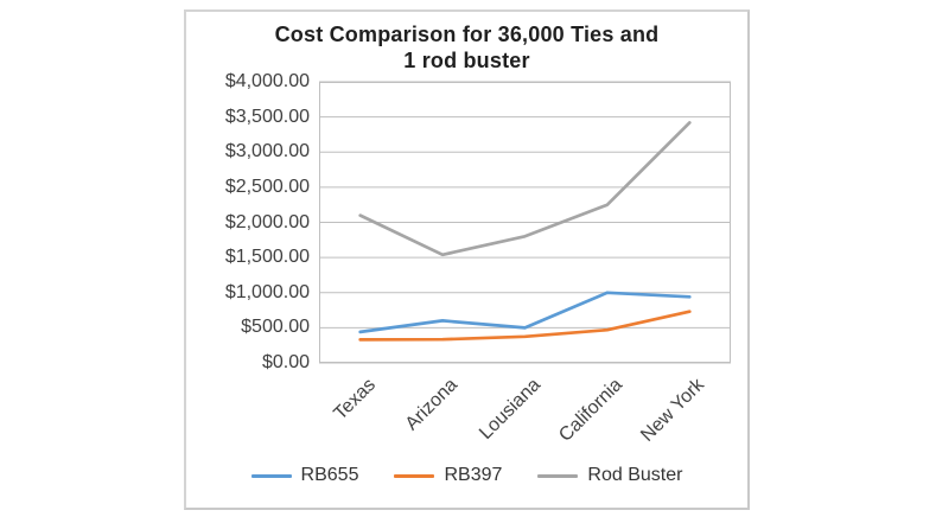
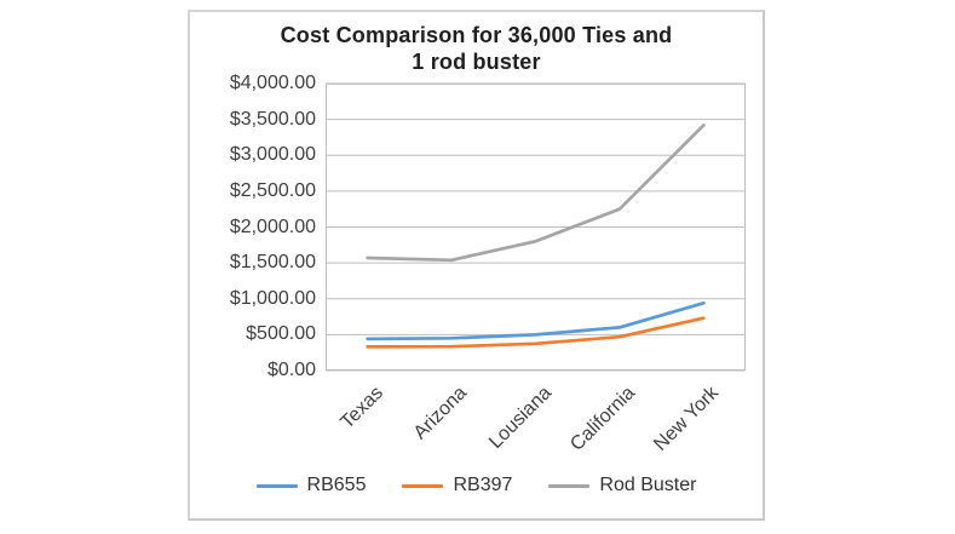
Rod Buster/Texas: $2100 -> $1600
RB655/Arizona: $600 -> $400
RB655/California: $1000 -> $600
